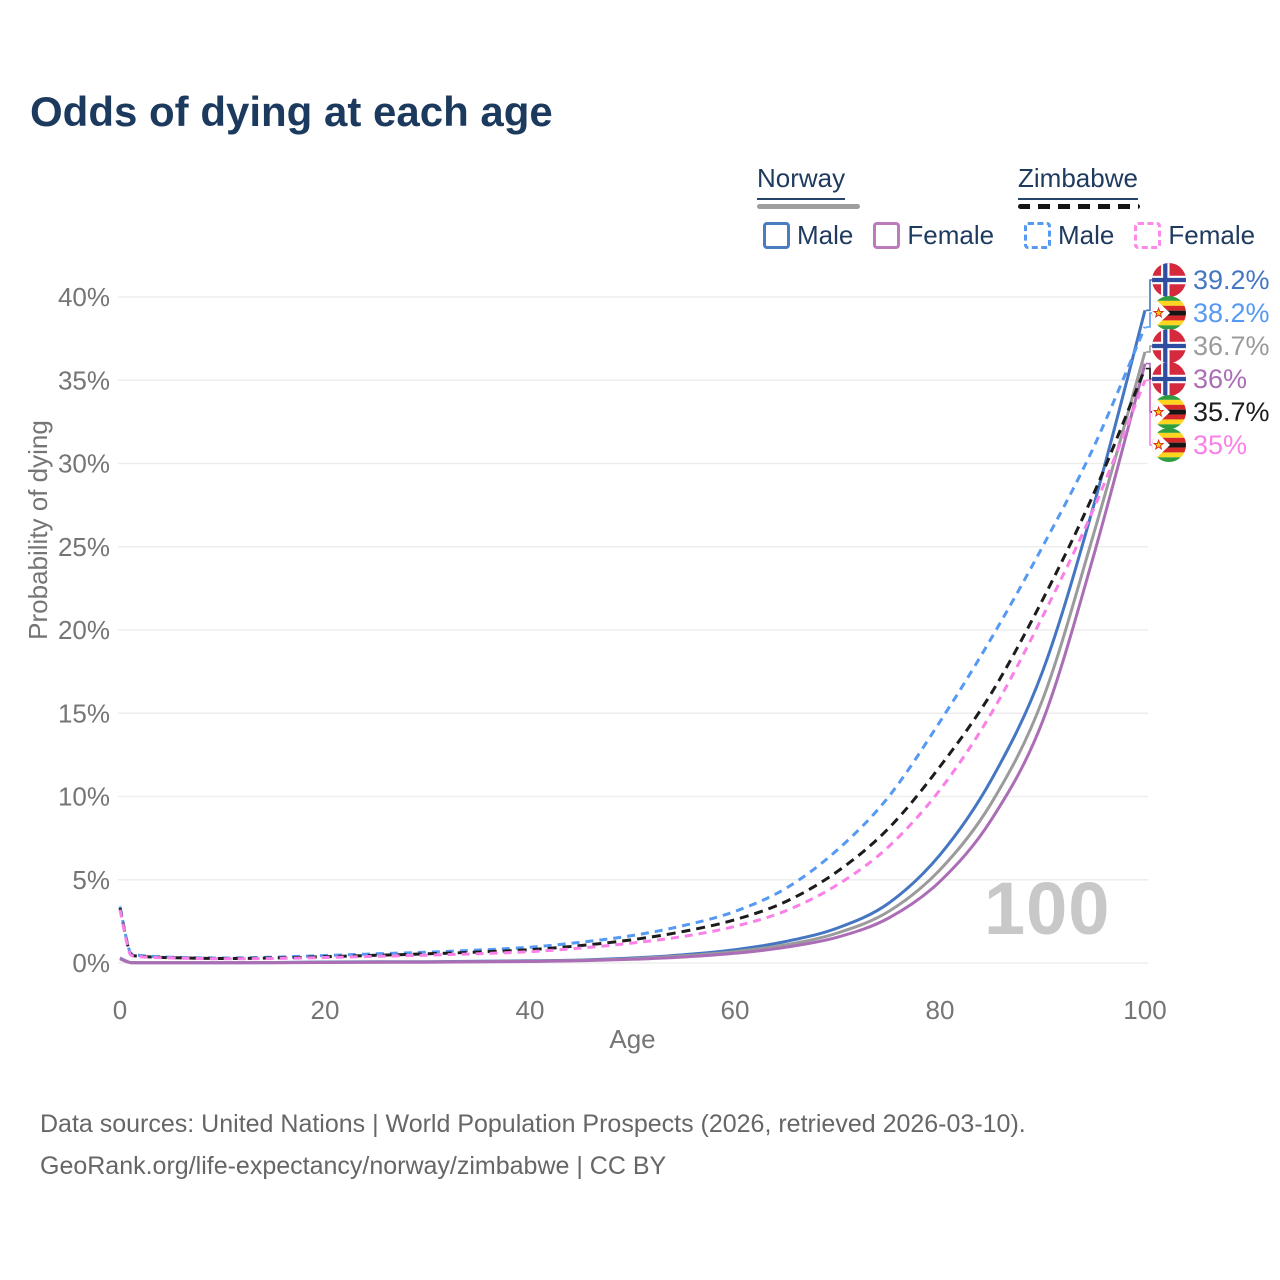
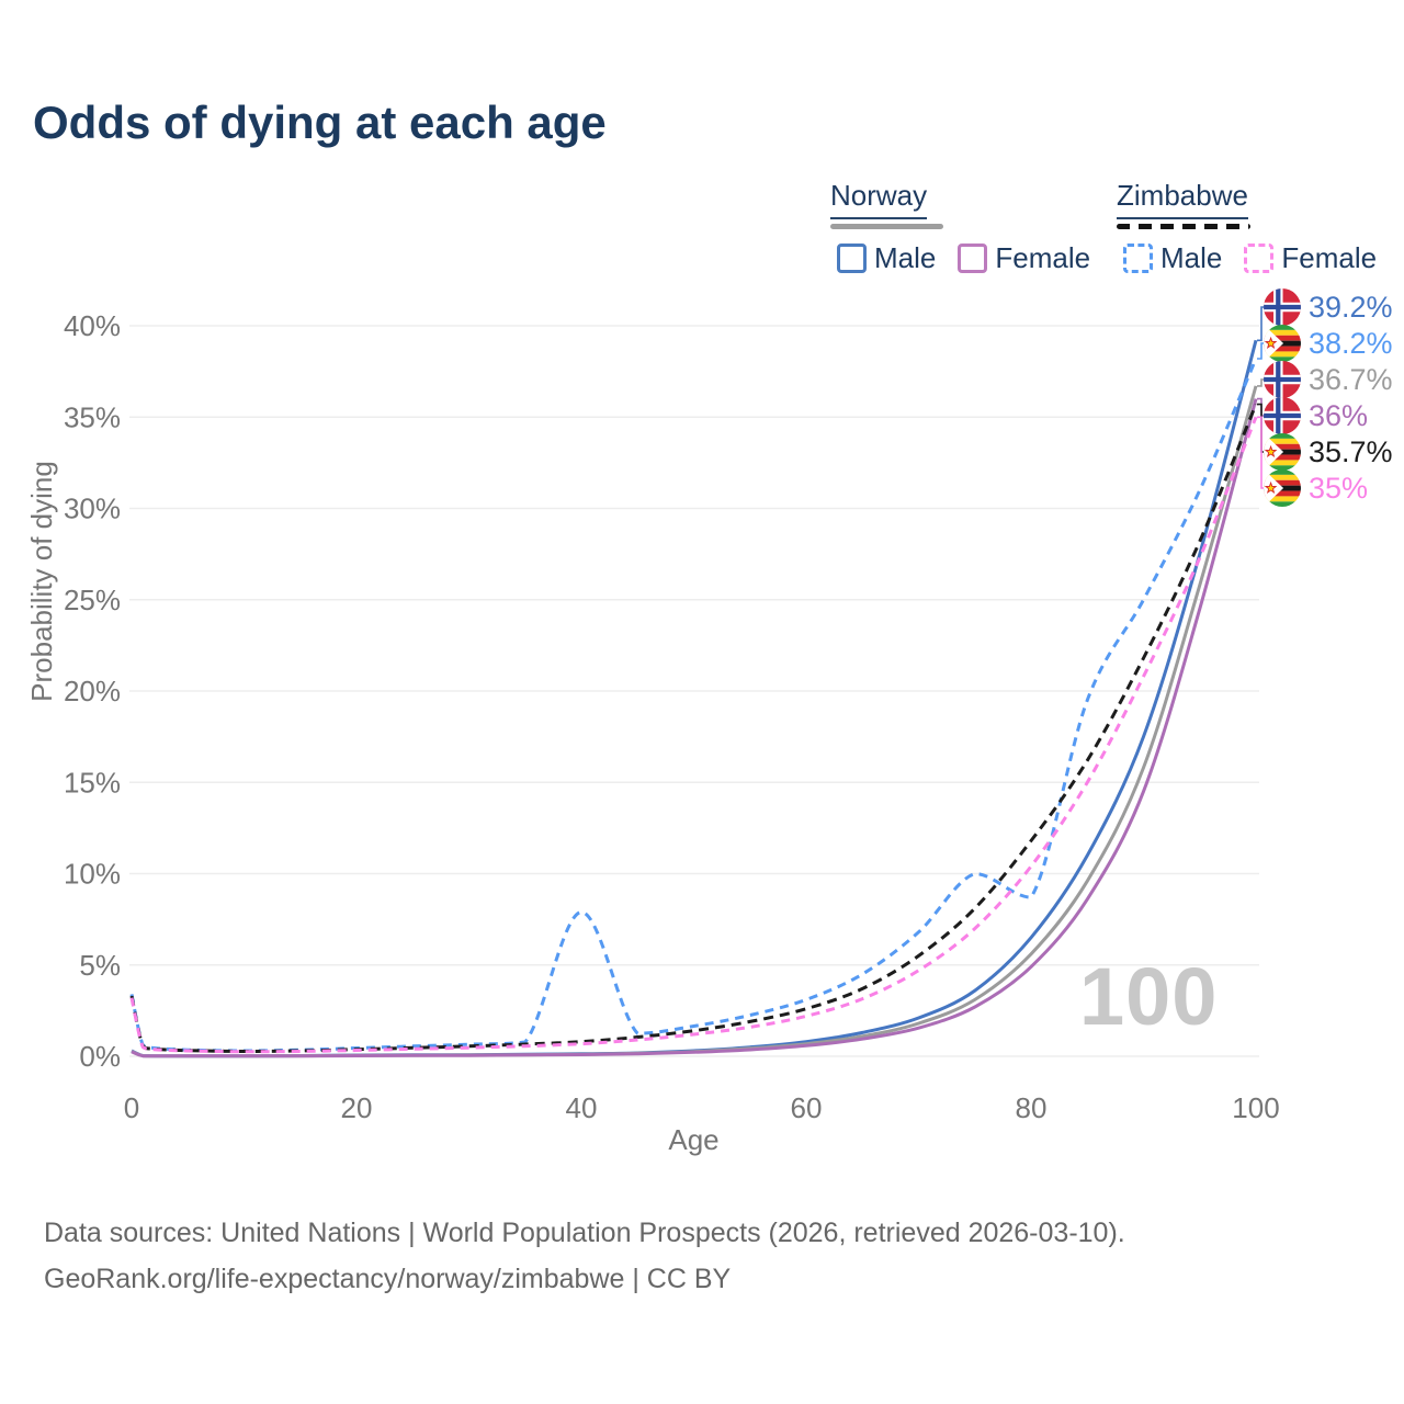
Zimbabwe Male/40: 0.9% -> 7.9%
Zimbabwe Male/80: 14.5% -> 8.7%
